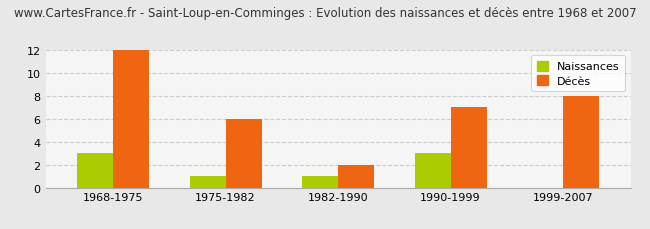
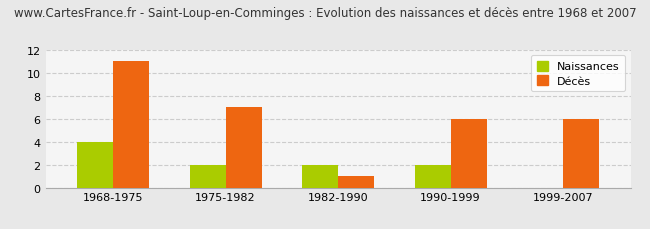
Naissances/1968-1975: 3 -> 4
Décès/1968-1975: 12 -> 11
Naissances/1975-1982: 1 -> 2
Décès/1975-1982: 6 -> 7
Naissances/1982-1990: 1 -> 2
Décès/1982-1990: 2 -> 1
Naissances/1990-1999: 3 -> 2
Décès/1990-1999: 7 -> 6
Décès/1999-2007: 8 -> 6
